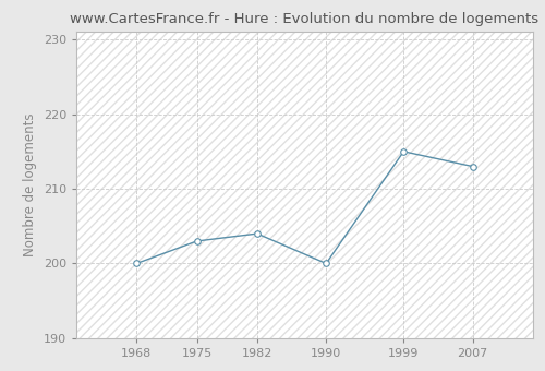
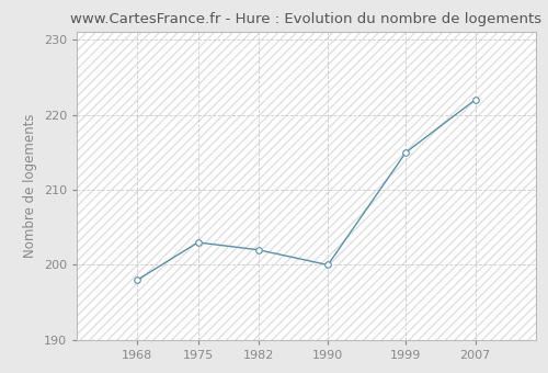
1968: 200 -> 198
1982: 204 -> 202
2007: 213 -> 222
